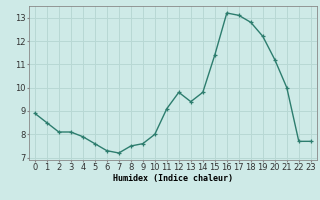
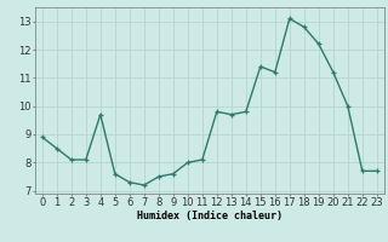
4: 7.9 -> 9.7
11: 9.1 -> 8.1
13: 9.4 -> 9.7
16: 13.2 -> 11.2
